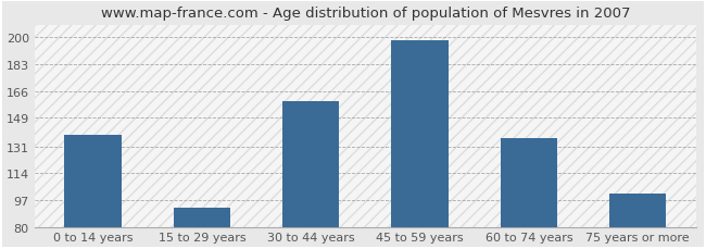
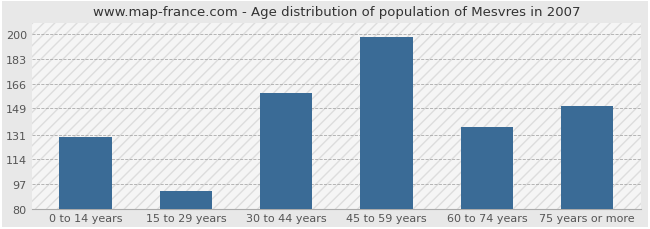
0 to 14 years: 138 -> 129
75 years or more: 101 -> 151
